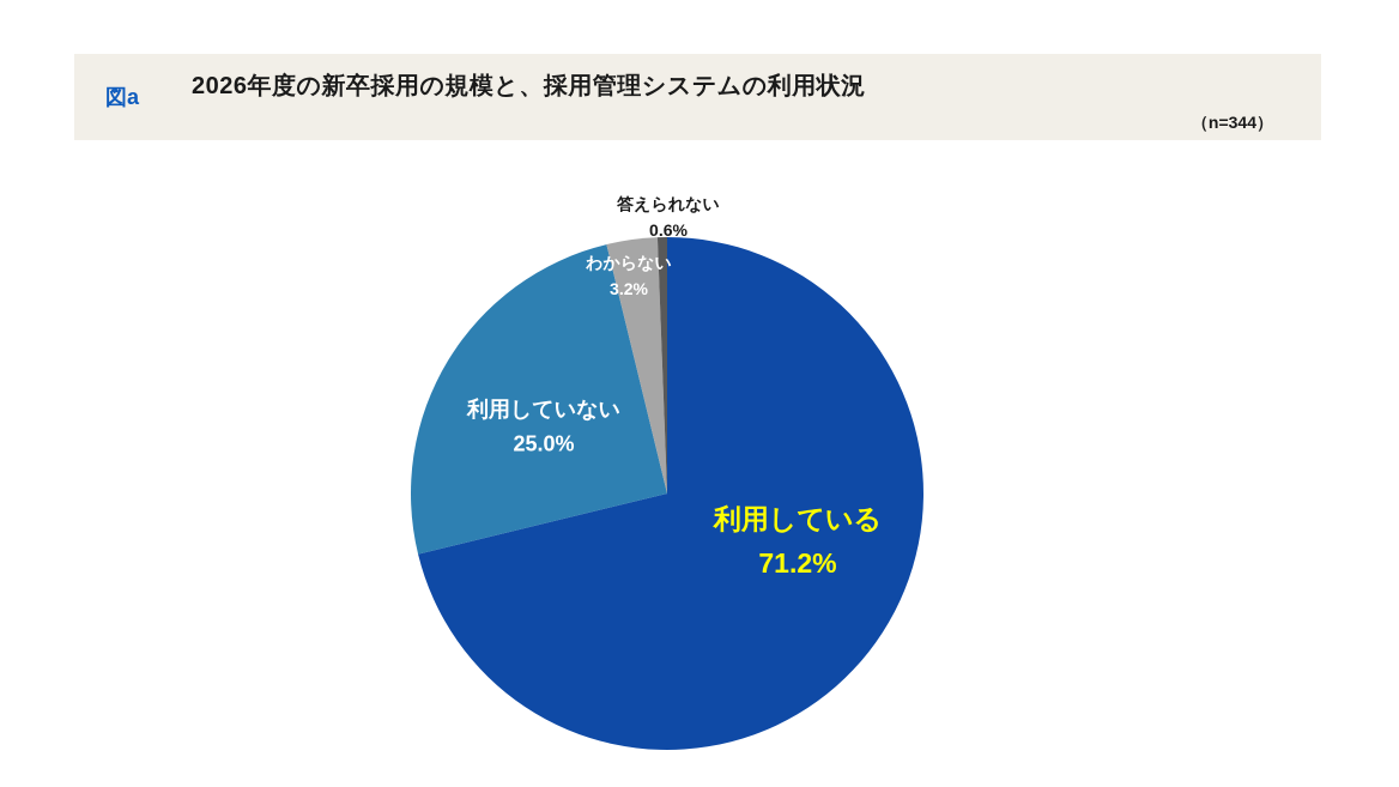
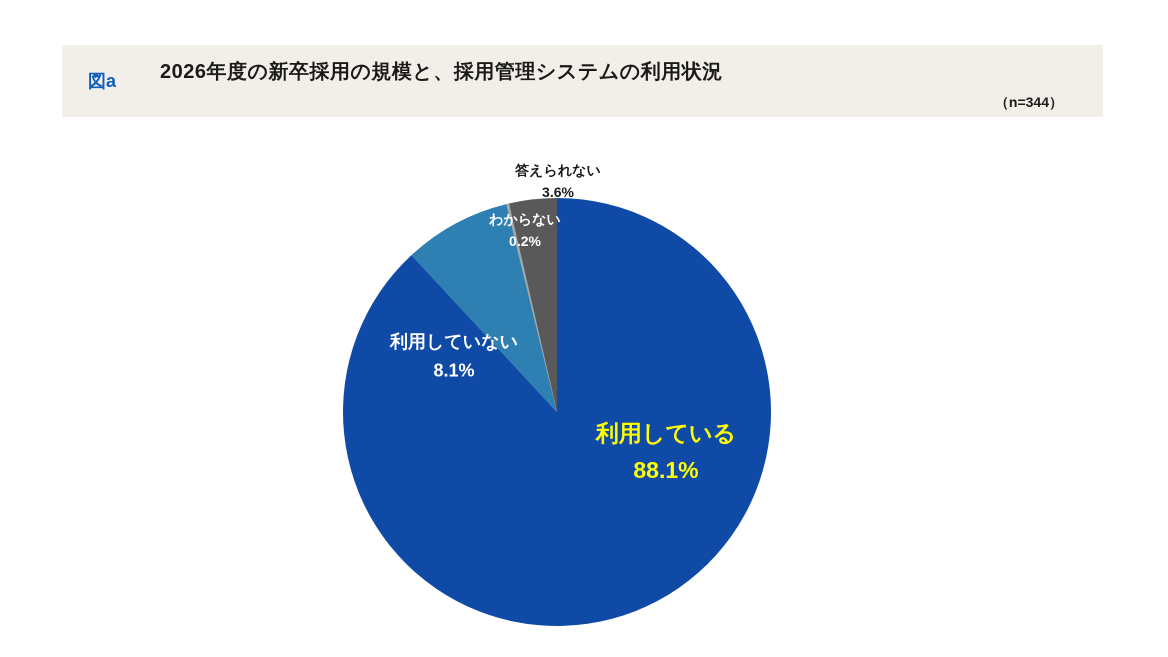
利用している: 71.2% -> 88.1%
利用していない: 25.0% -> 8.1%
わからない: 3.2% -> 0.2%
答えられない: 0.6% -> 3.6%
